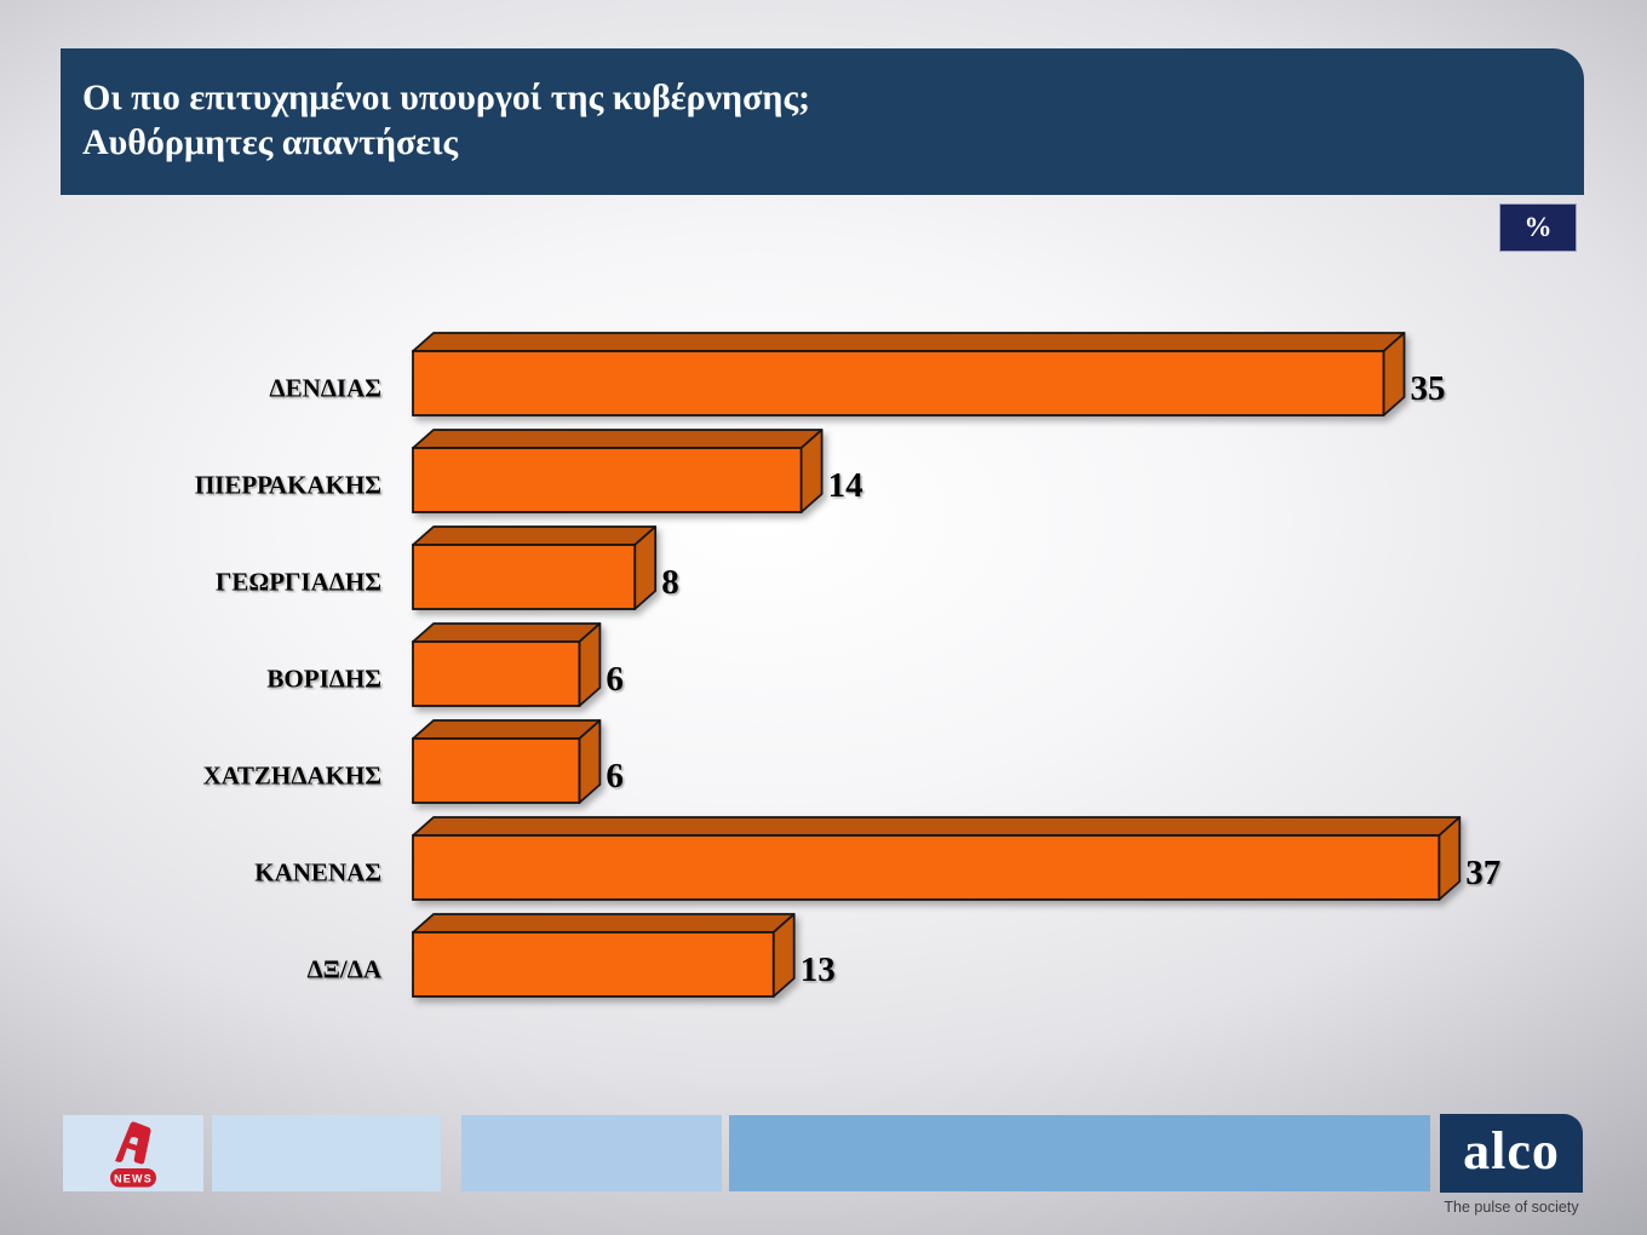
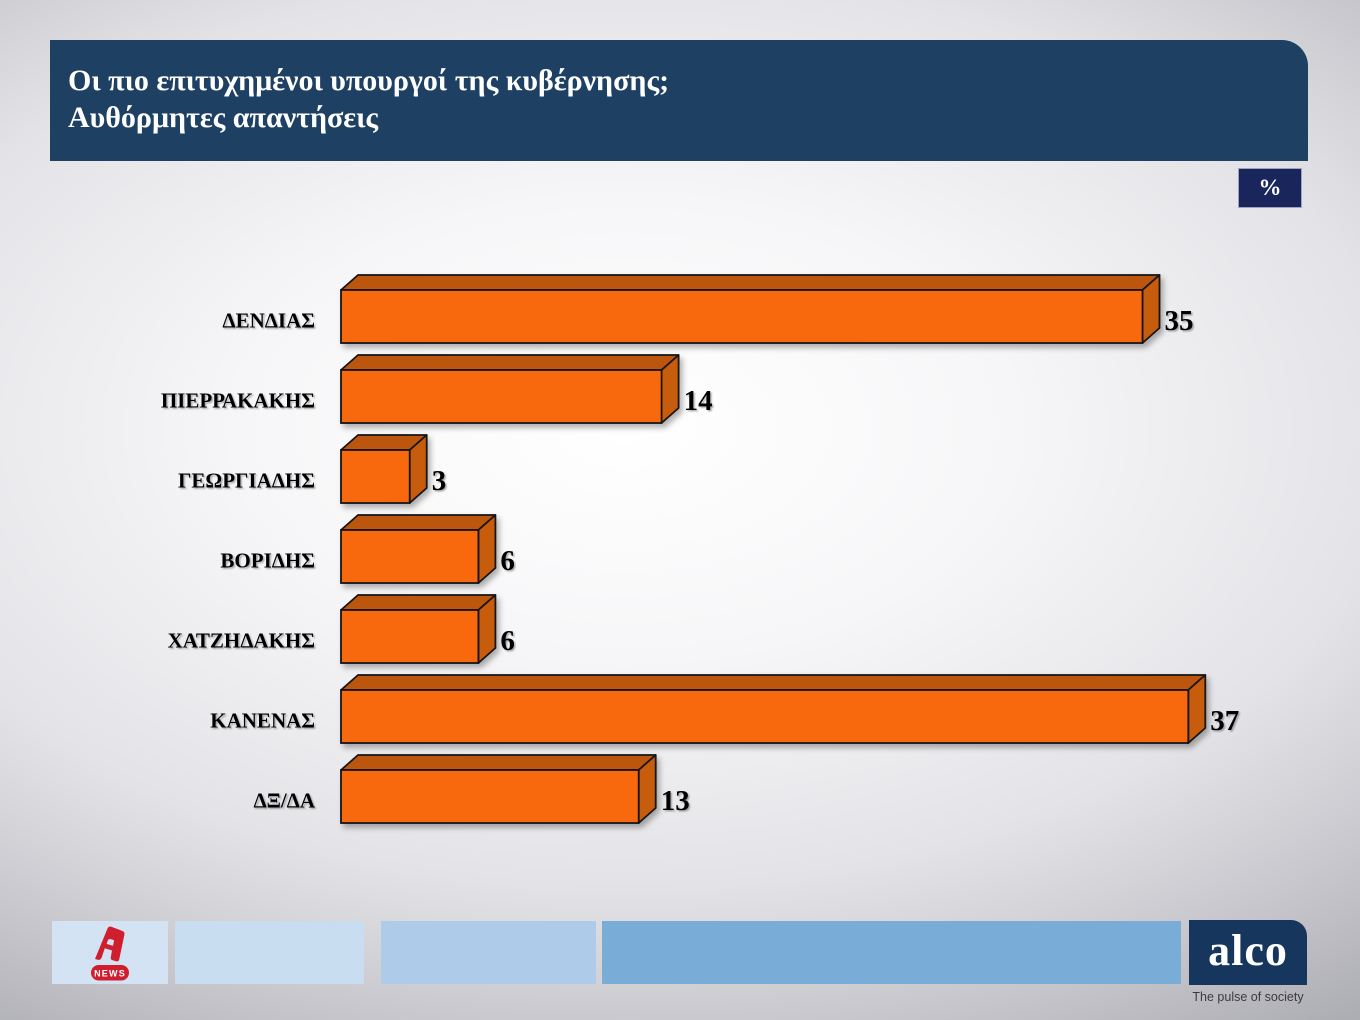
ΓΕΩΡΓΙΑΔΗΣ: 8 -> 3
